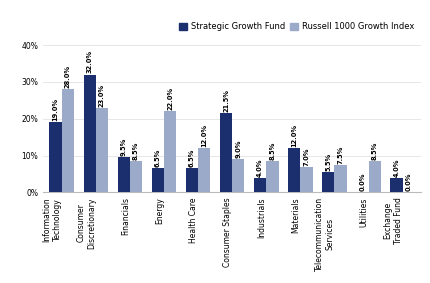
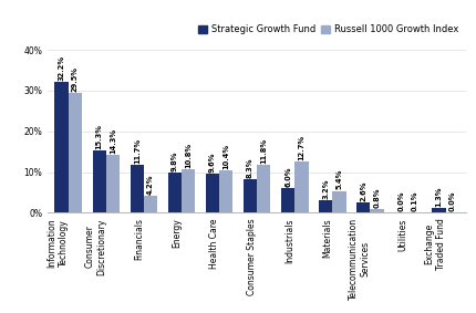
Strategic Growth Fund/Information Technology: 19.0% -> 32.2%
Russell 1000 Growth Index/Information Technology: 28.0% -> 29.5%
Strategic Growth Fund/Consumer Discretionary: 32.0% -> 15.3%
Russell 1000 Growth Index/Consumer Discretionary: 23.0% -> 14.3%
Strategic Growth Fund/Financials: 9.5% -> 11.7%
Russell 1000 Growth Index/Financials: 8.5% -> 4.2%
Strategic Growth Fund/Energy: 6.5% -> 9.8%
Russell 1000 Growth Index/Energy: 22.0% -> 10.8%
Strategic Growth Fund/Health Care: 6.5% -> 9.6%
Russell 1000 Growth Index/Health Care: 12.0% -> 10.4%
Strategic Growth Fund/Consumer Staples: 21.5% -> 8.3%
Russell 1000 Growth Index/Consumer Staples: 9.0% -> 11.8%
Strategic Growth Fund/Industrials: 4.0% -> 6.0%
Russell 1000 Growth Index/Industrials: 8.5% -> 12.7%
Strategic Growth Fund/Materials: 12.0% -> 3.2%
Russell 1000 Growth Index/Materials: 7.0% -> 5.4%
Strategic Growth Fund/Telecommunication Services: 5.5% -> 2.6%
Russell 1000 Growth Index/Telecommunication Services: 7.5% -> 0.8%
Russell 1000 Growth Index/Utilities: 8.5% -> 0.1%
Strategic Growth Fund/Exchange Traded Fund: 4.0% -> 1.3%
